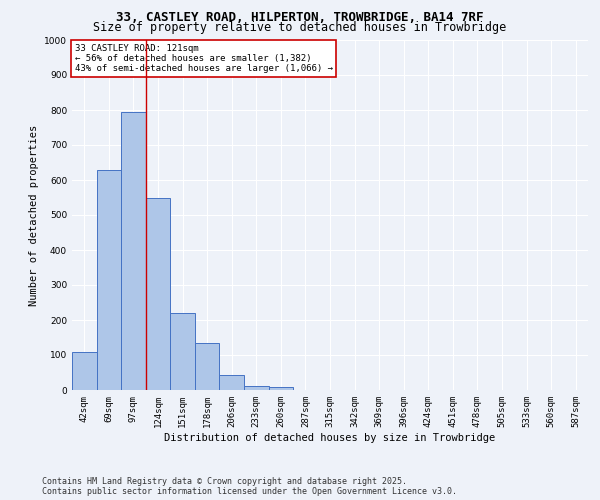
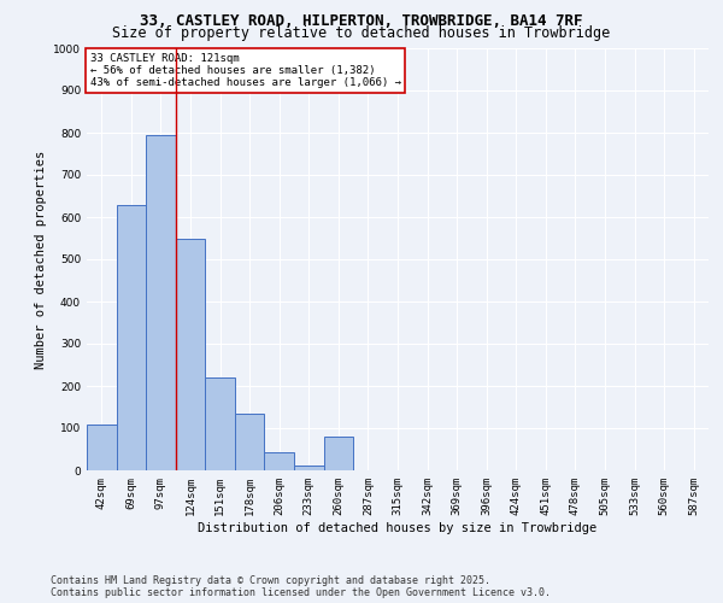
260sqm: 8 -> 80
